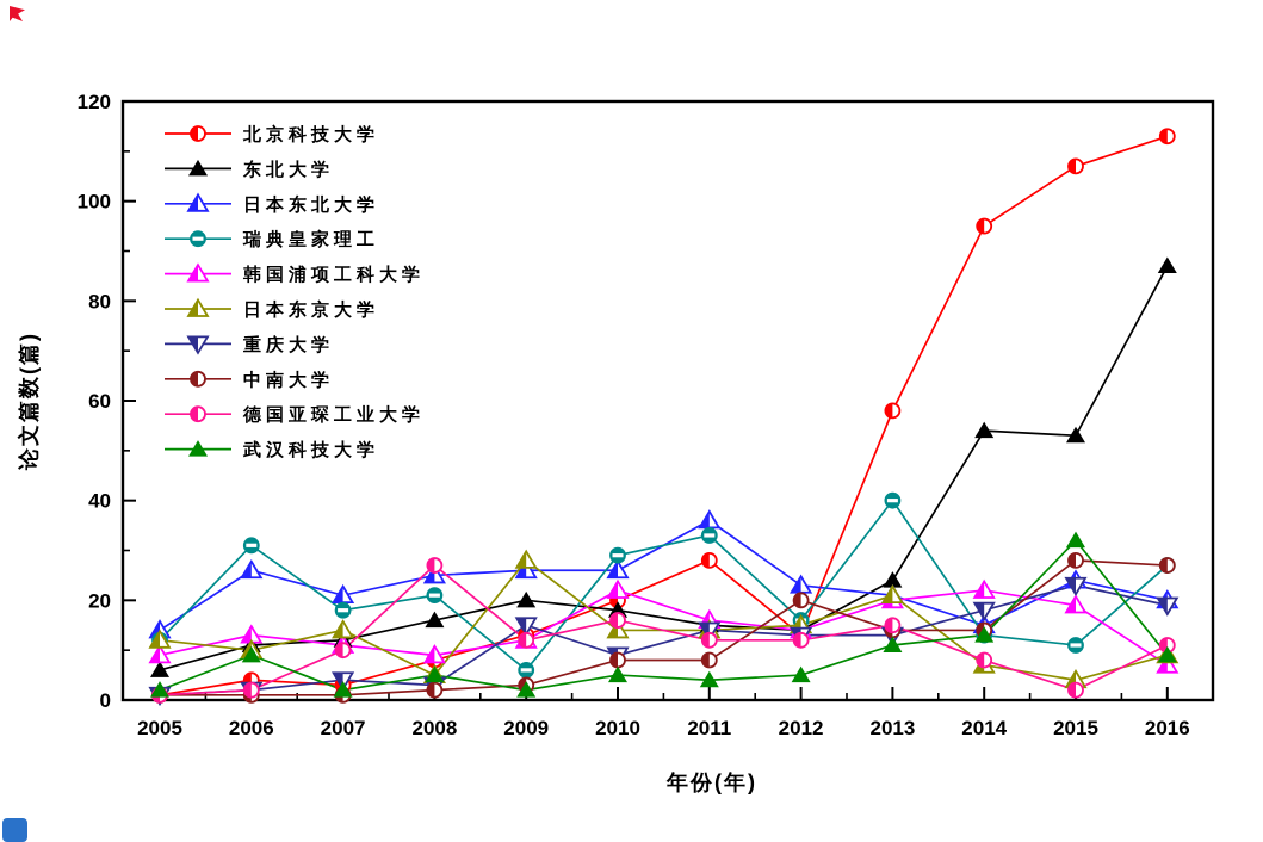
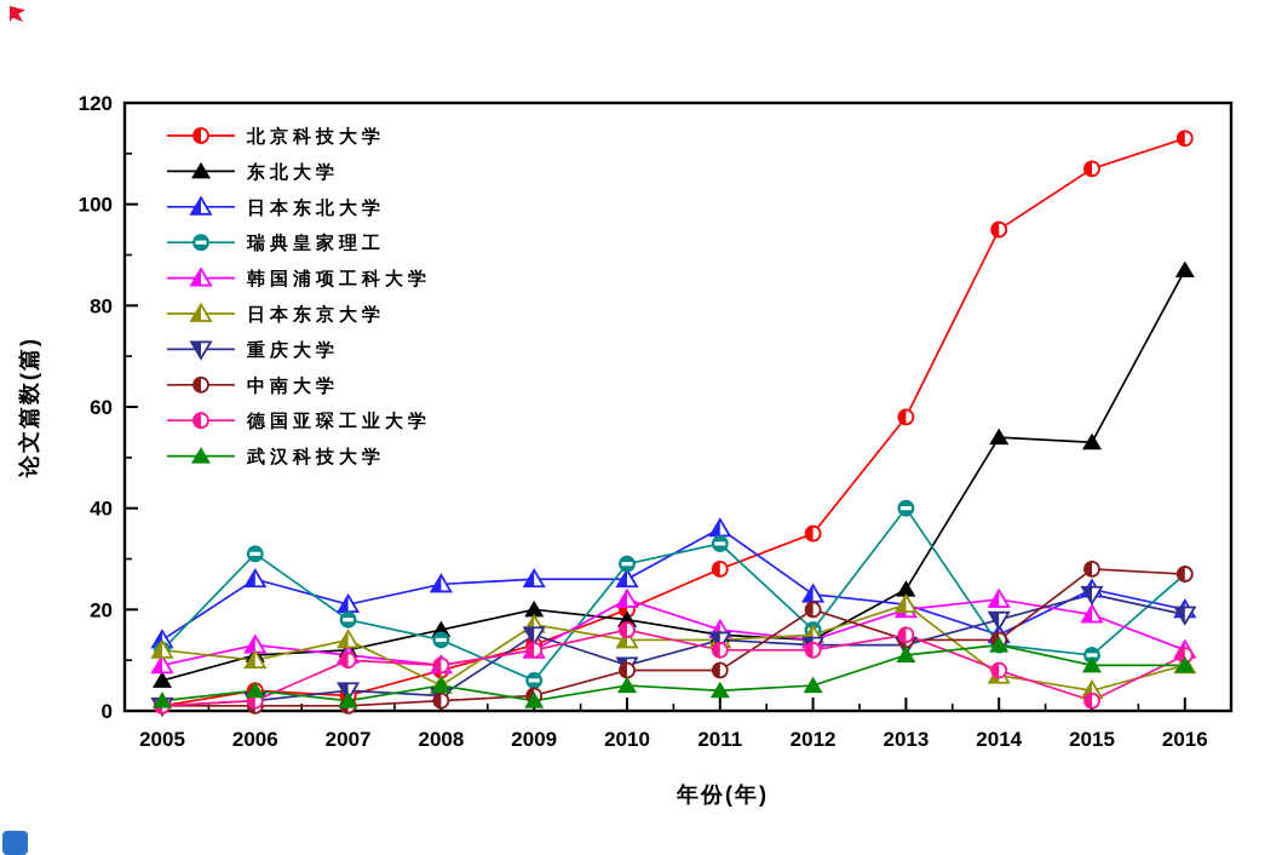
武汉科技大学/2006: 9 -> 4
瑞典皇家理工/2008: 21 -> 14
德国亚琛工业大学/2008: 27 -> 9
日本东京大学/2009: 28 -> 17
北京科技大学/2012: 13 -> 35
武汉科技大学/2015: 32 -> 9
韩国浦项工科大学/2016: 7 -> 12
